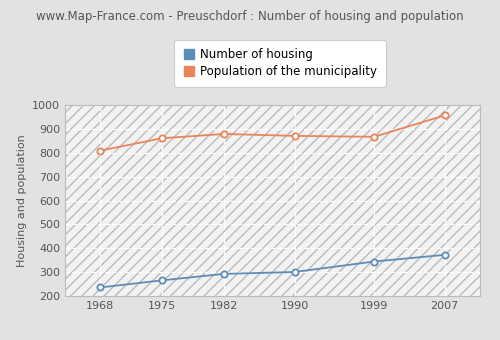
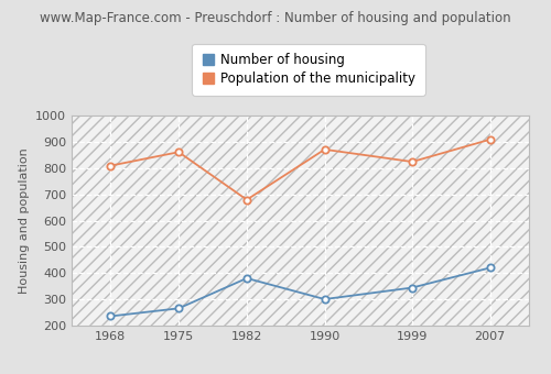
Number of housing/1982: 292 -> 380
Population of the municipality/1982: 880 -> 680
Population of the municipality/1999: 868 -> 825
Number of housing/2007: 372 -> 420
Population of the municipality/2007: 958 -> 910
